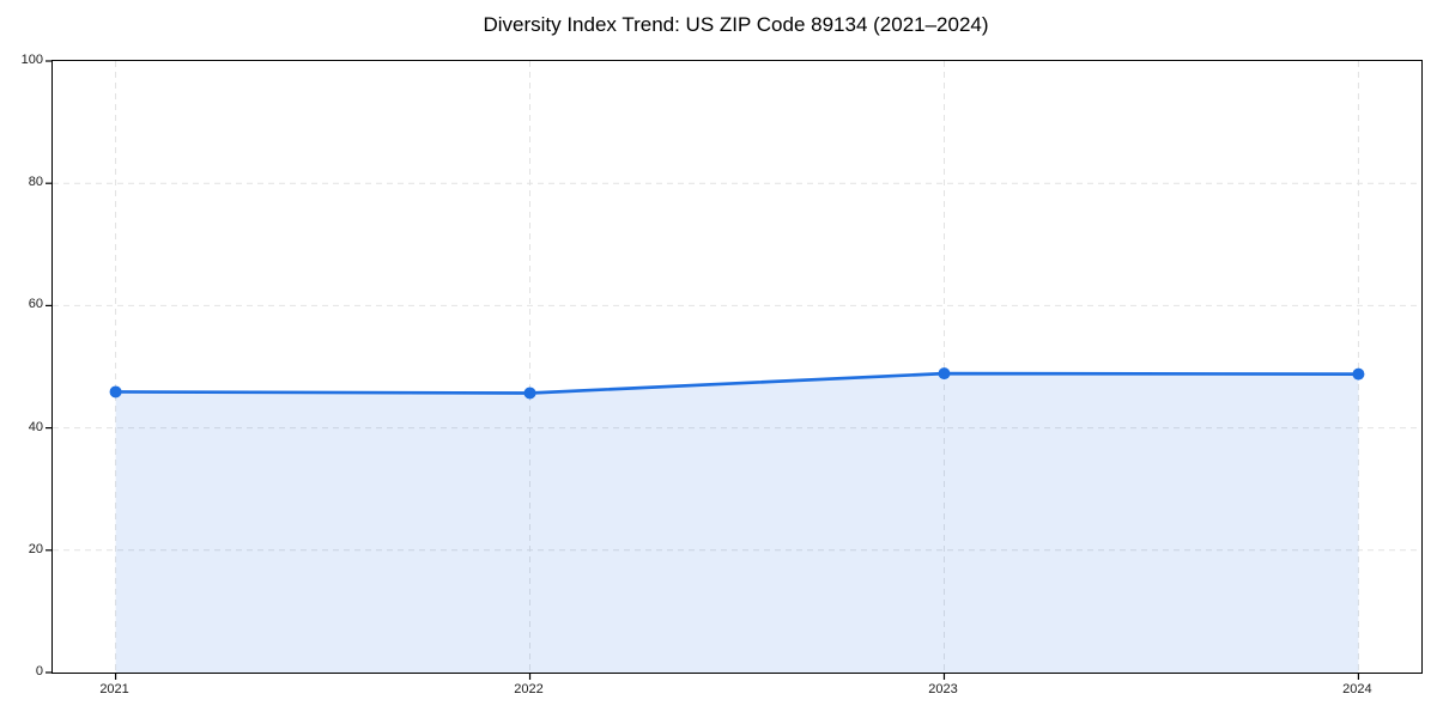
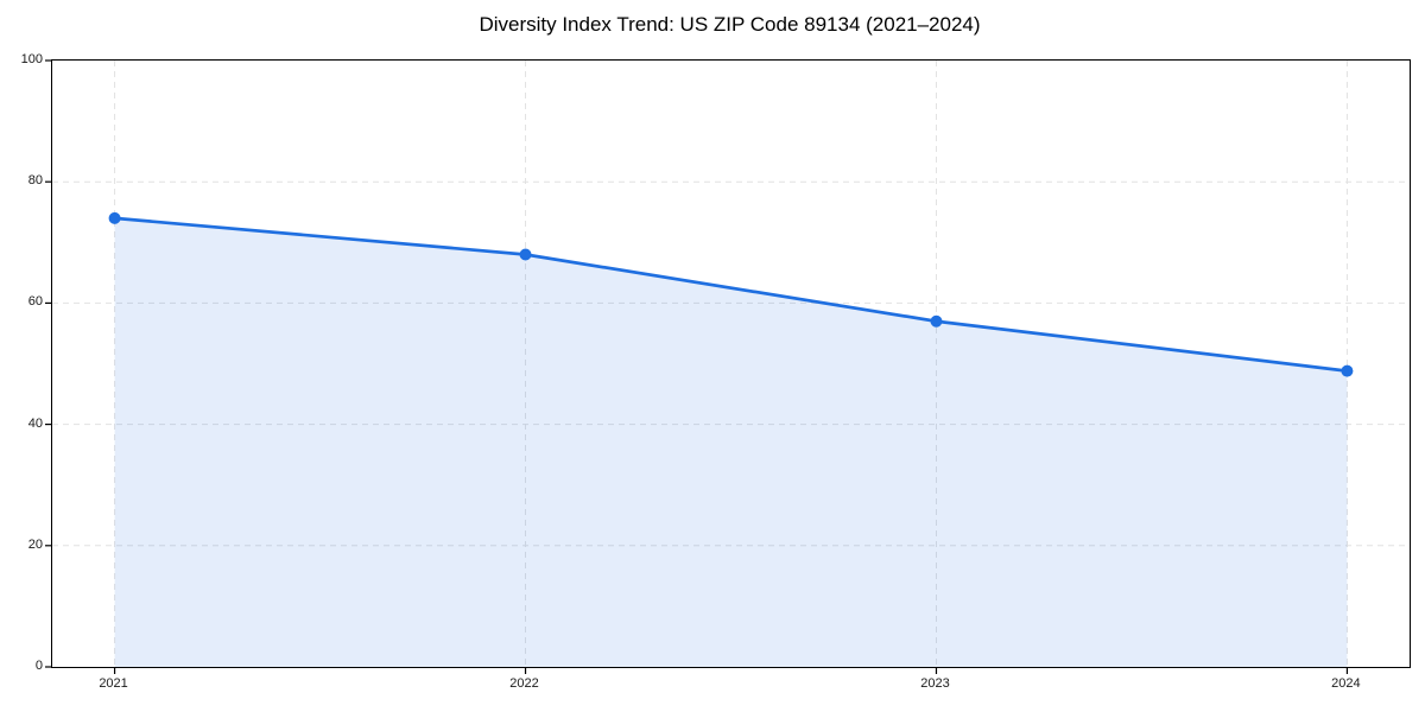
2021: 46 -> 74
2022: 46 -> 68
2023: 49 -> 57
